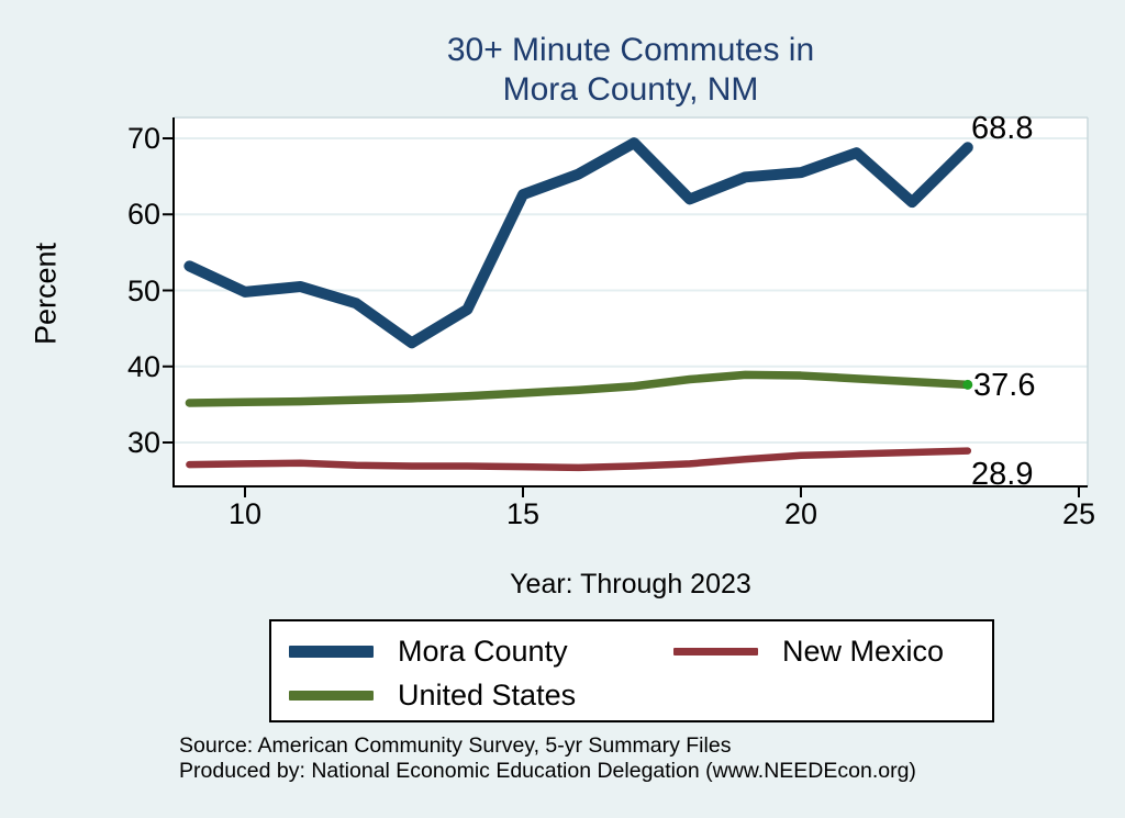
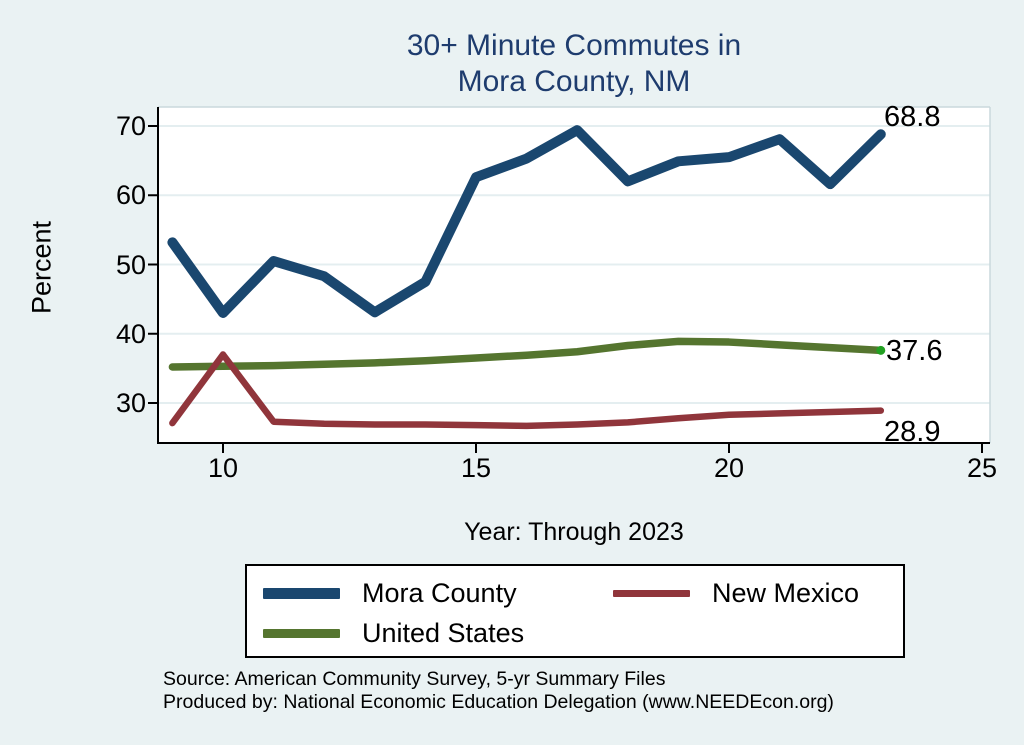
Mora County/10: 50 -> 43
New Mexico/10: 27 -> 37
